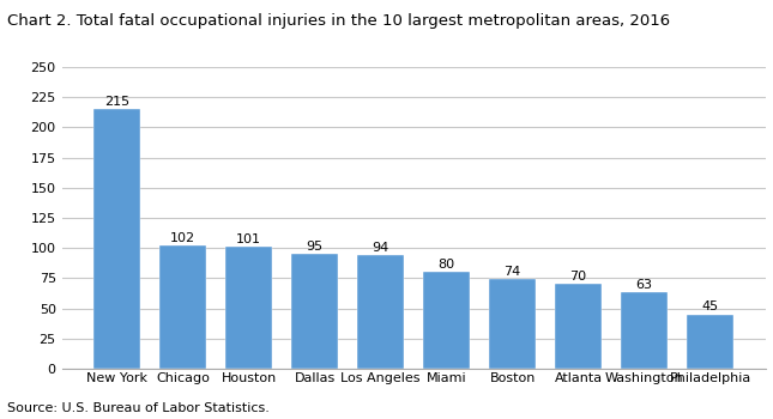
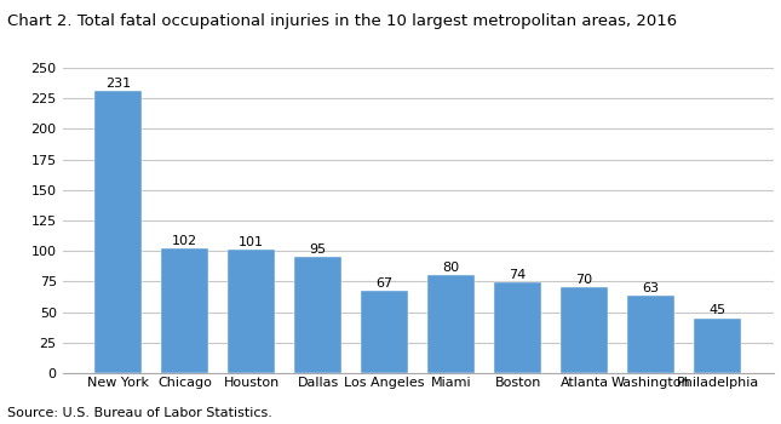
New York: 215 -> 231
Los Angeles: 94 -> 67
